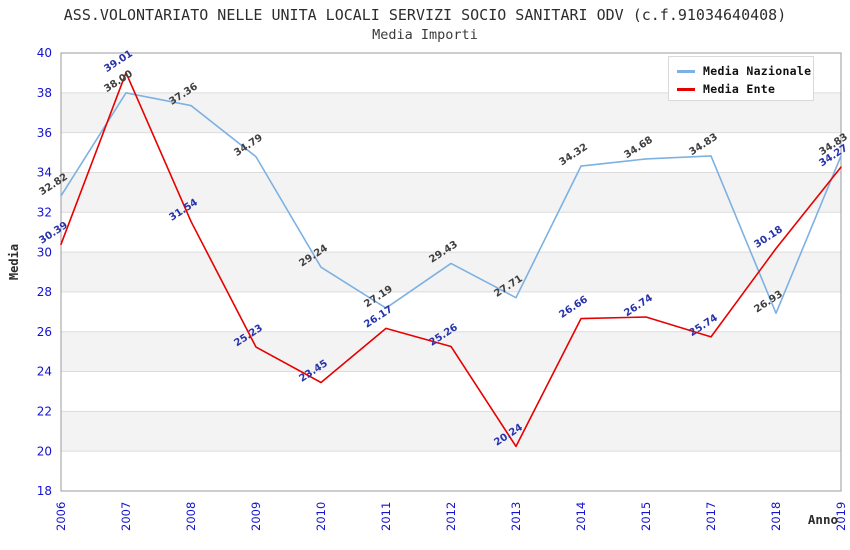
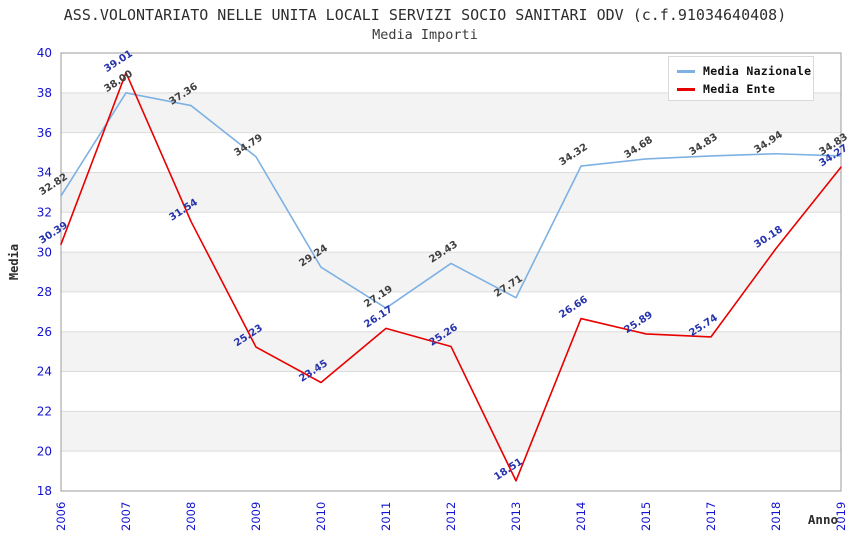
Media Ente/2013: 20.24 -> 18.51
Media Ente/2015: 26.74 -> 25.89
Media Nazionale/2018: 26.93 -> 34.94
